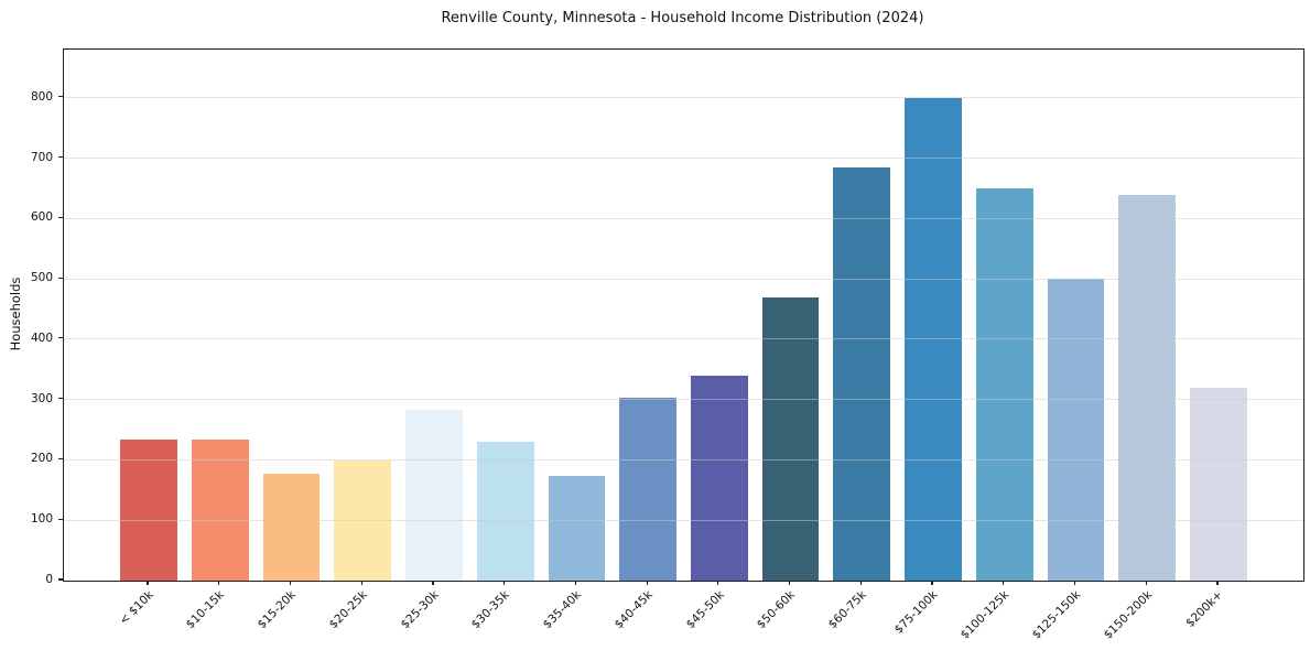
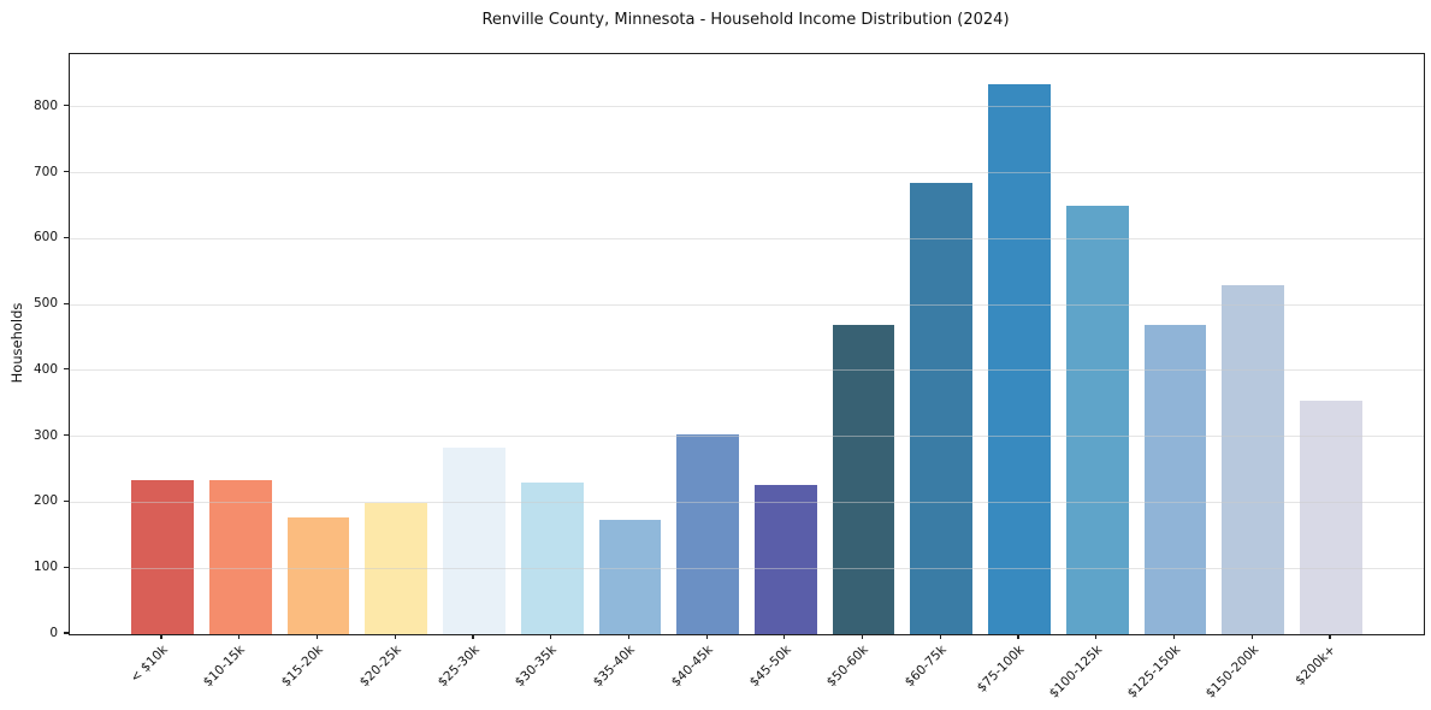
$45-50k: 340 -> 230
$75-100k: 800 -> 830
$125-150k: 500 -> 470
$150-200k: 640 -> 530
$200k+: 320 -> 360
